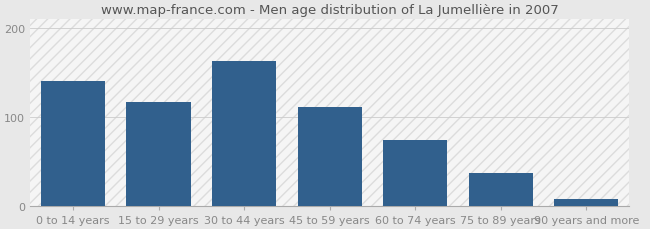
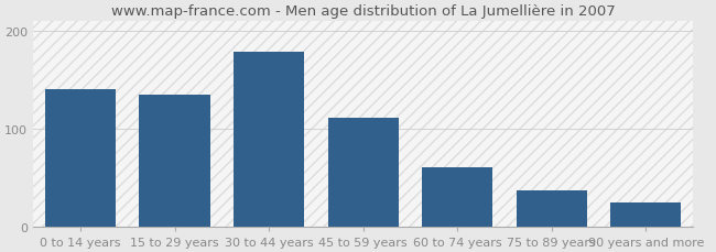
15 to 29 years: 117 -> 134
30 to 44 years: 162 -> 178
60 to 74 years: 74 -> 60
90 years and more: 8 -> 24
